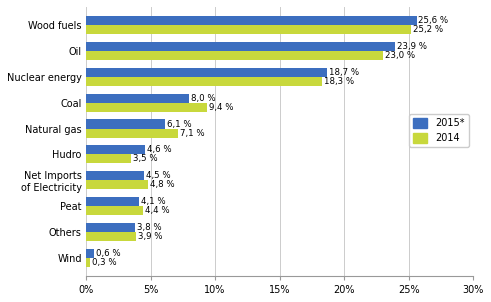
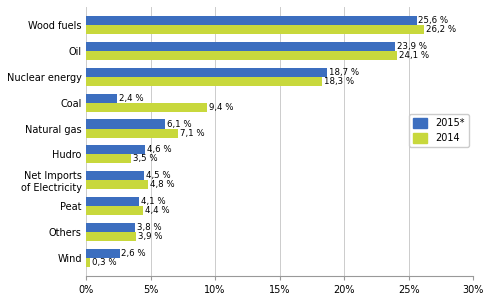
2014/Wood fuels: 25,2 -> 26,2
2014/Oil: 23,0 -> 24,1
2015*/Coal: 8,0 -> 2,4
2015*/Wind: 0,6 -> 2,6
